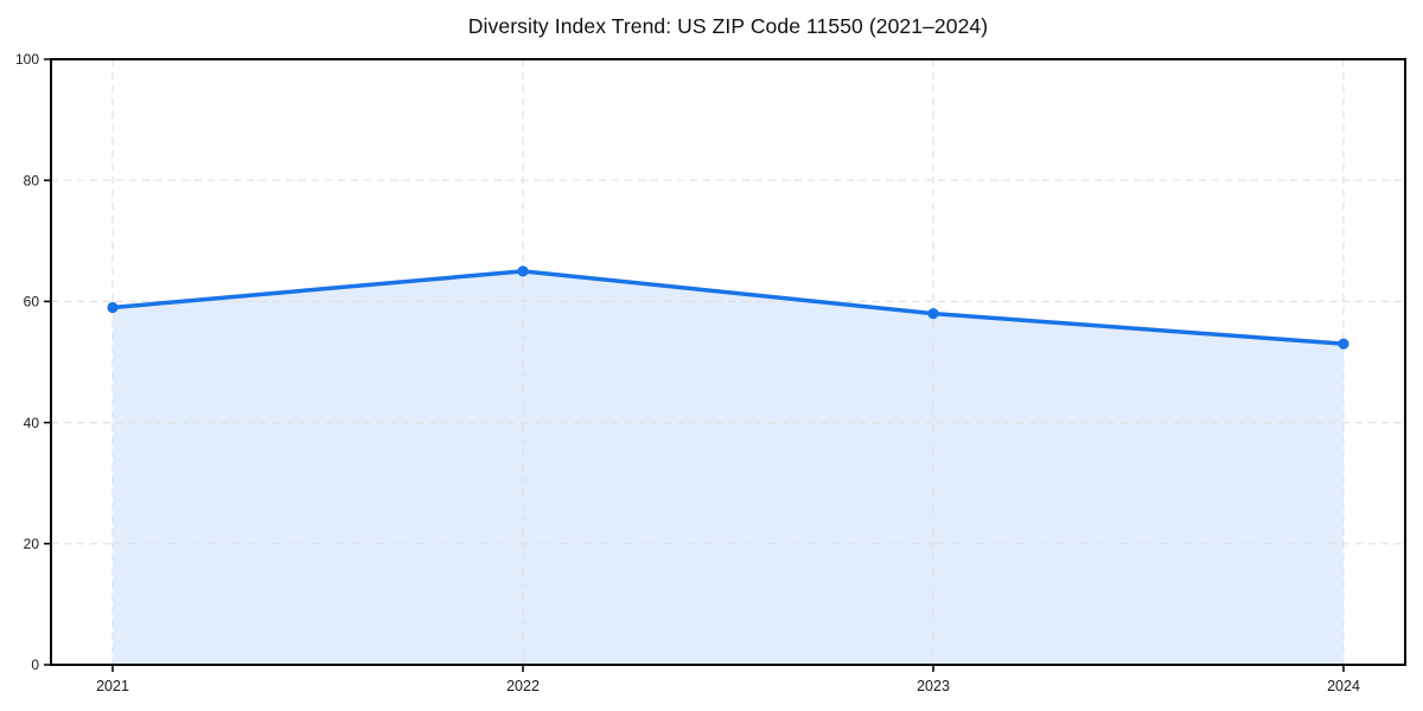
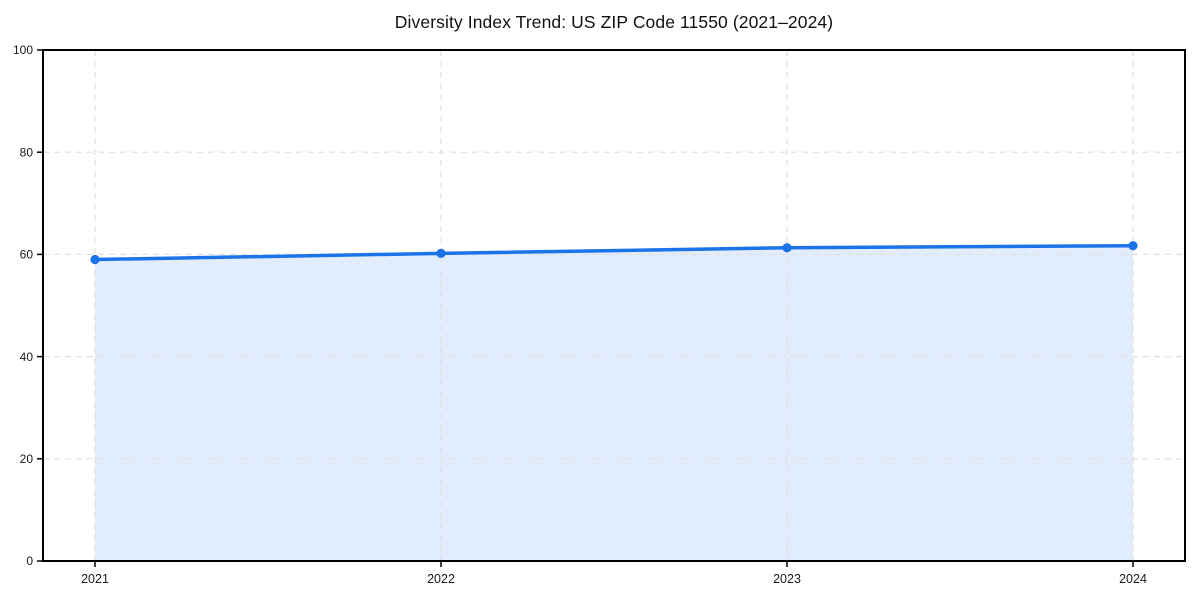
2022: 65 -> 60
2023: 58 -> 61
2024: 53 -> 62
